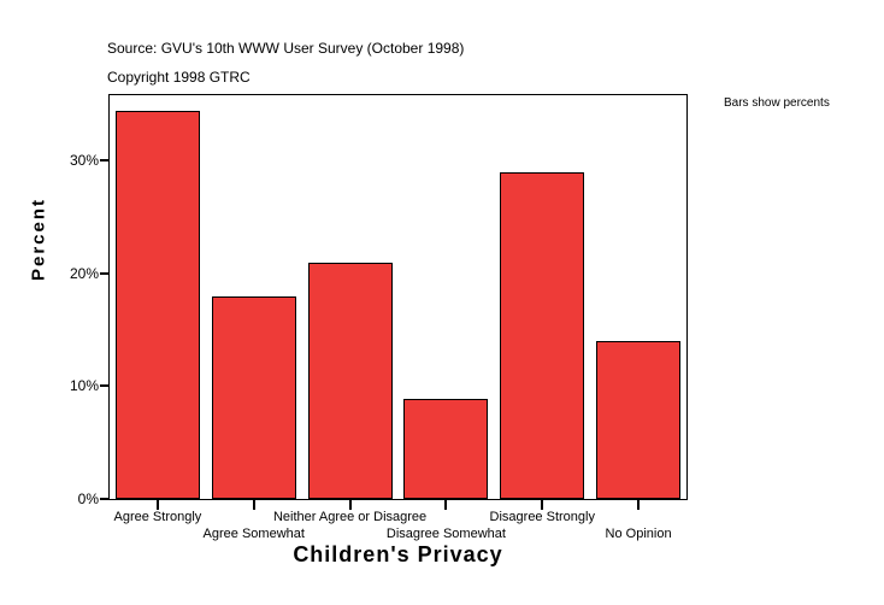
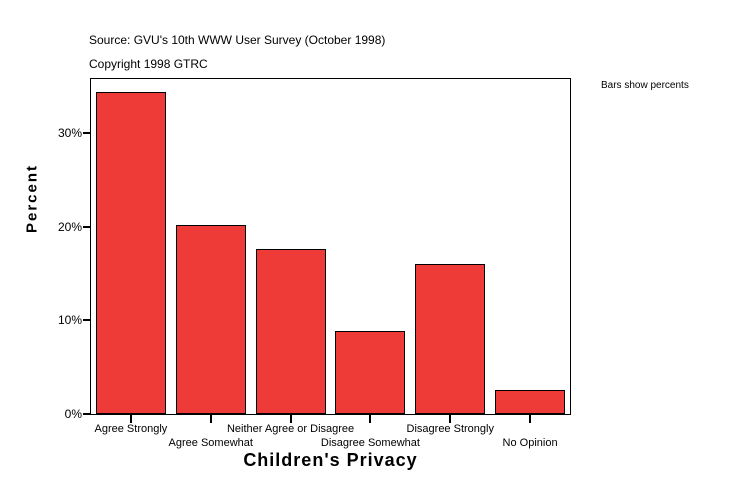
Agree Somewhat: 18% -> 20%
Neither Agree or Disagree: 21% -> 18%
Disagree Strongly: 29% -> 16%
No Opinion: 14% -> 3%
